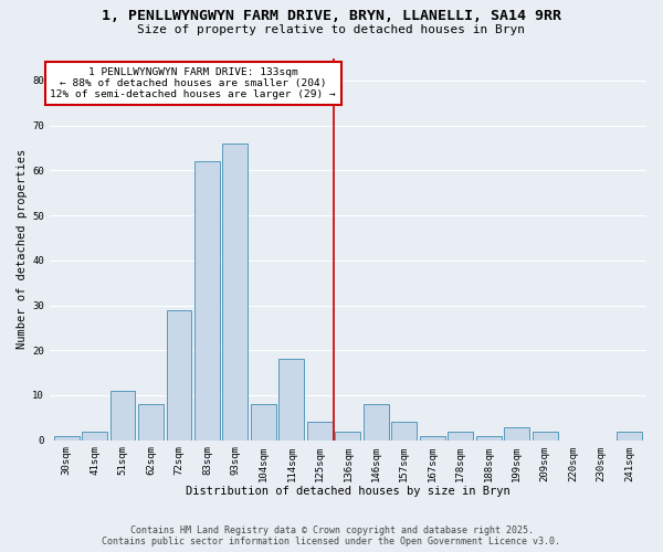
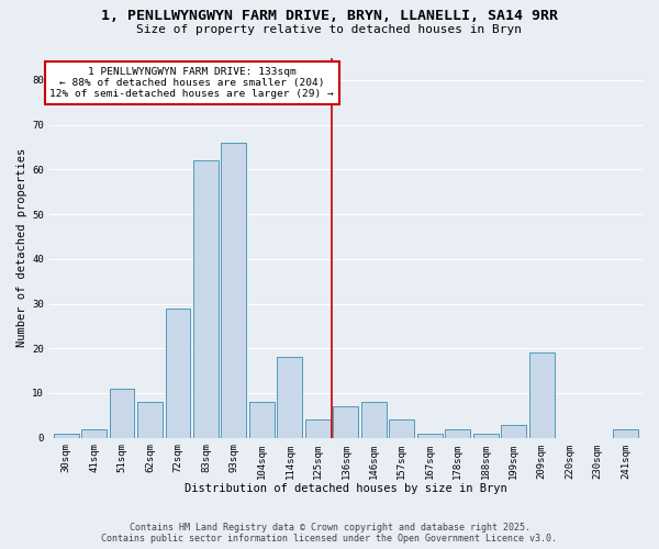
136sqm: 2 -> 7
209sqm: 2 -> 19
